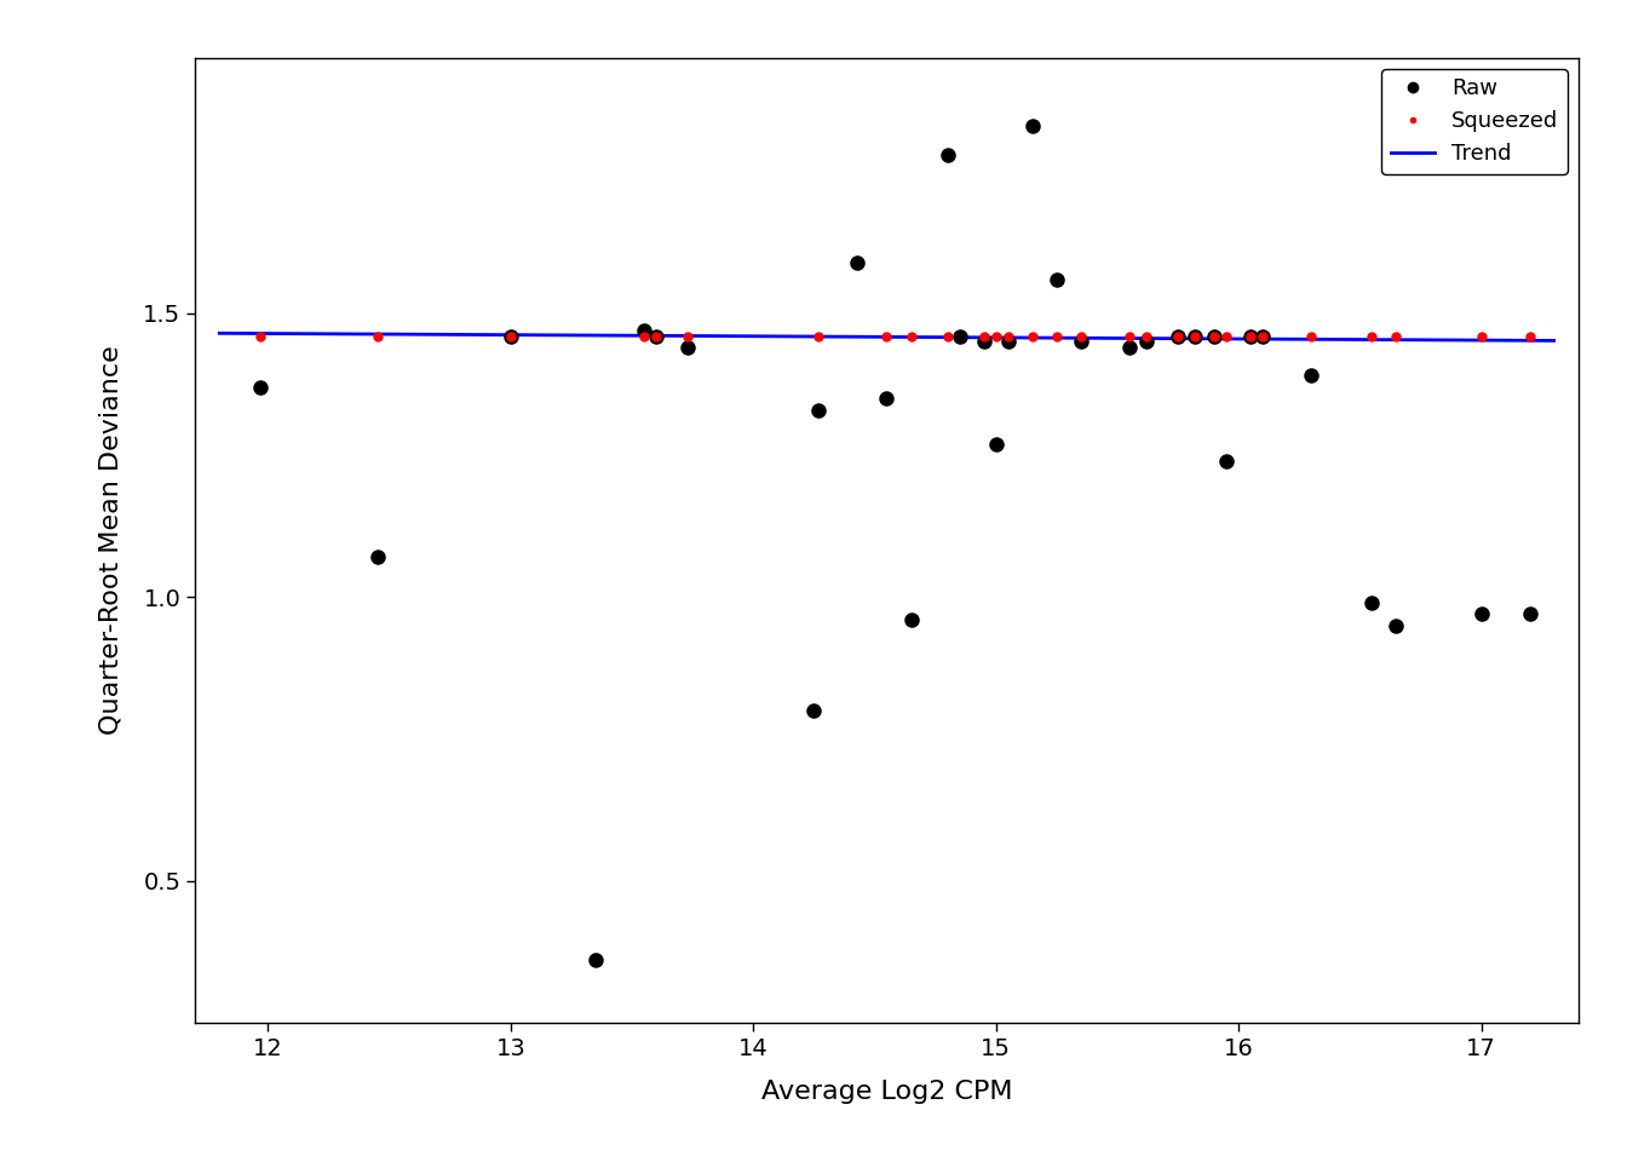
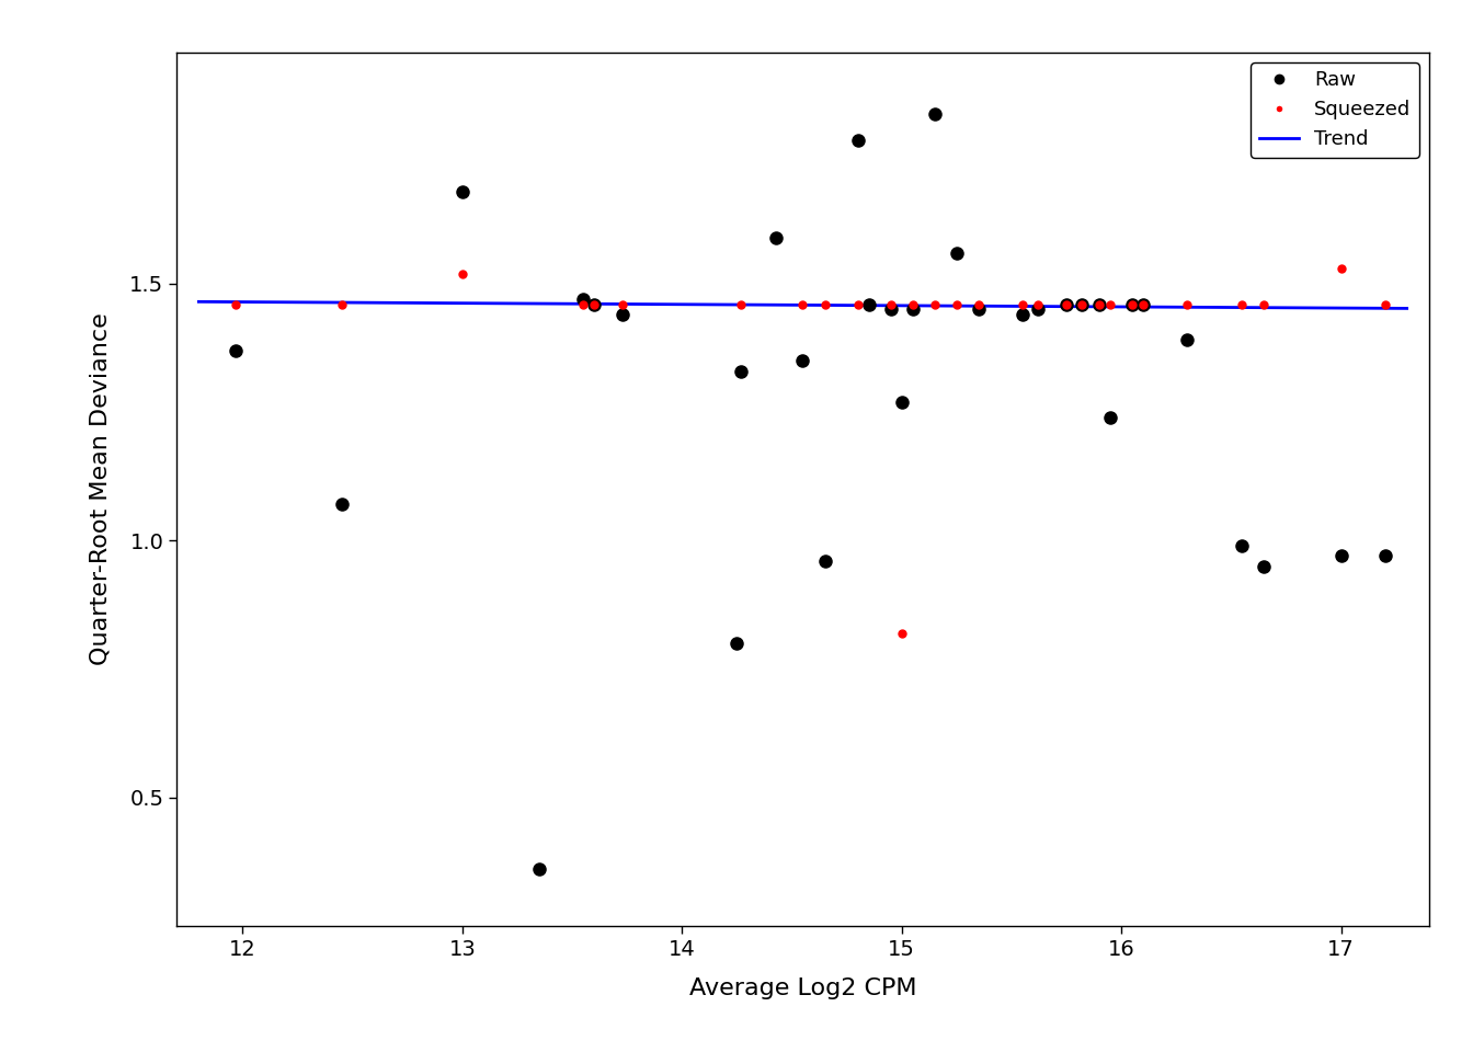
Raw/13: 1.46 -> 1.68
Squeezed/13: 1.46 -> 1.52
Squeezed/15: 1.46 -> 0.82
Squeezed/17: 1.46 -> 1.53
